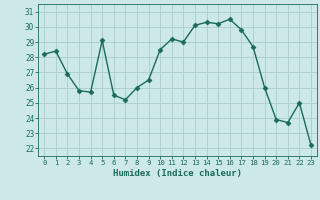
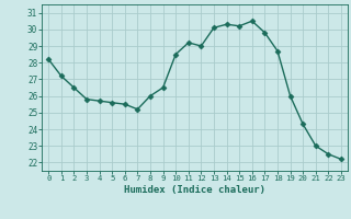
1: 28.4 -> 27.2
2: 26.9 -> 26.5
5: 29.1 -> 25.6
20: 23.9 -> 24.3
21: 23.7 -> 23.0
22: 25.0 -> 22.5
